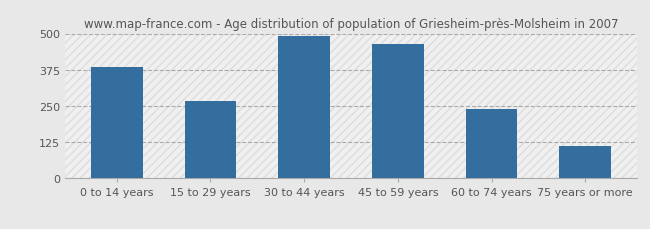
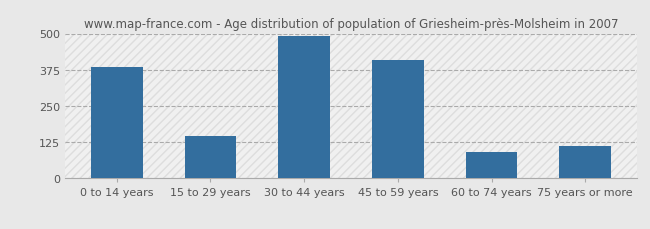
15 to 29 years: 268 -> 145
45 to 59 years: 463 -> 410
60 to 74 years: 240 -> 90
